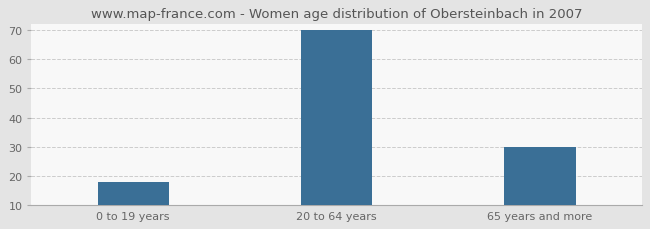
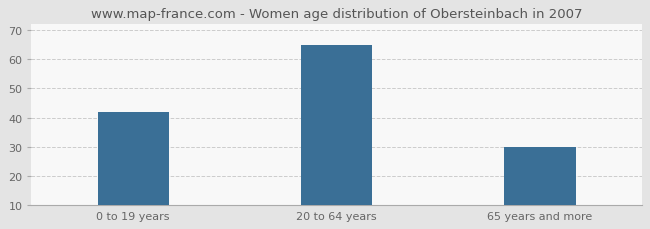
0 to 19 years: 18 -> 42
20 to 64 years: 70 -> 65
